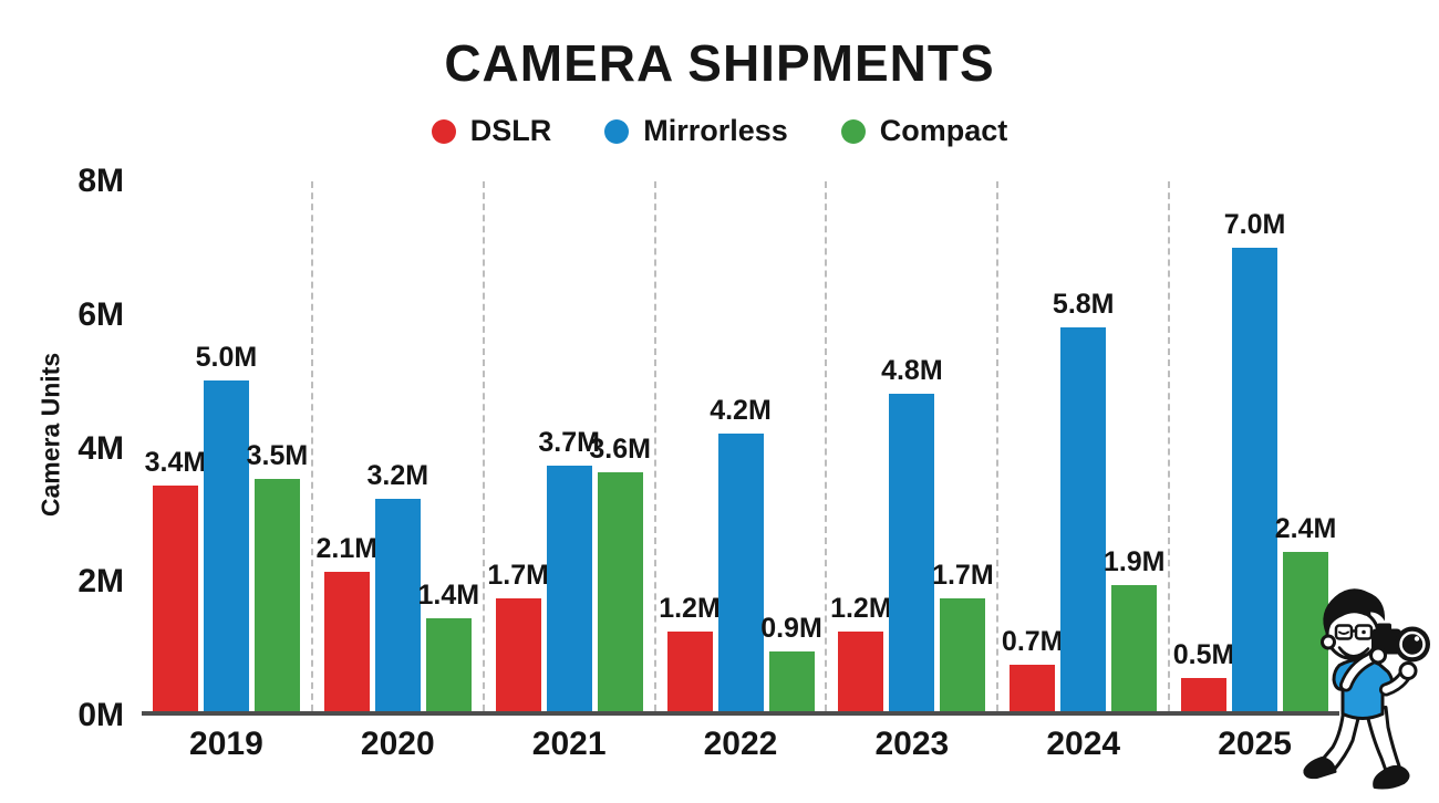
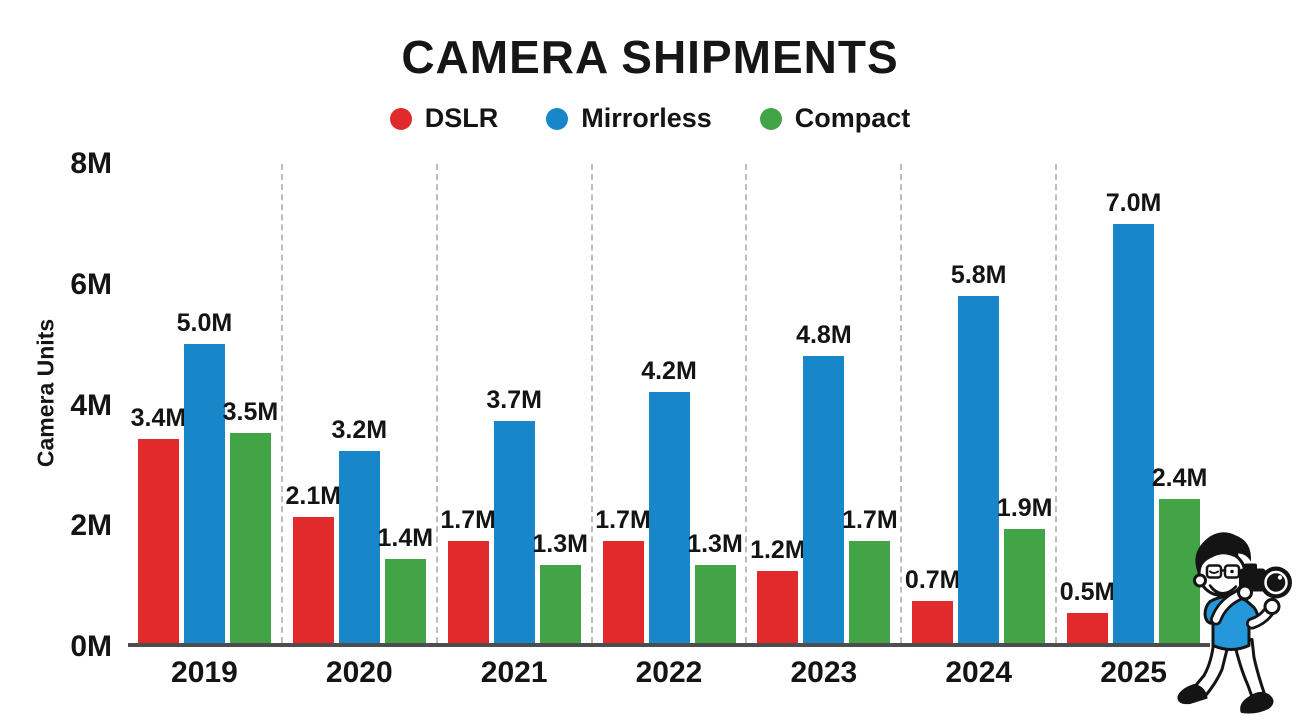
Compact/2021: 3.6M -> 1.3M
DSLR/2022: 1.2M -> 1.7M
Compact/2022: 0.9M -> 1.3M
